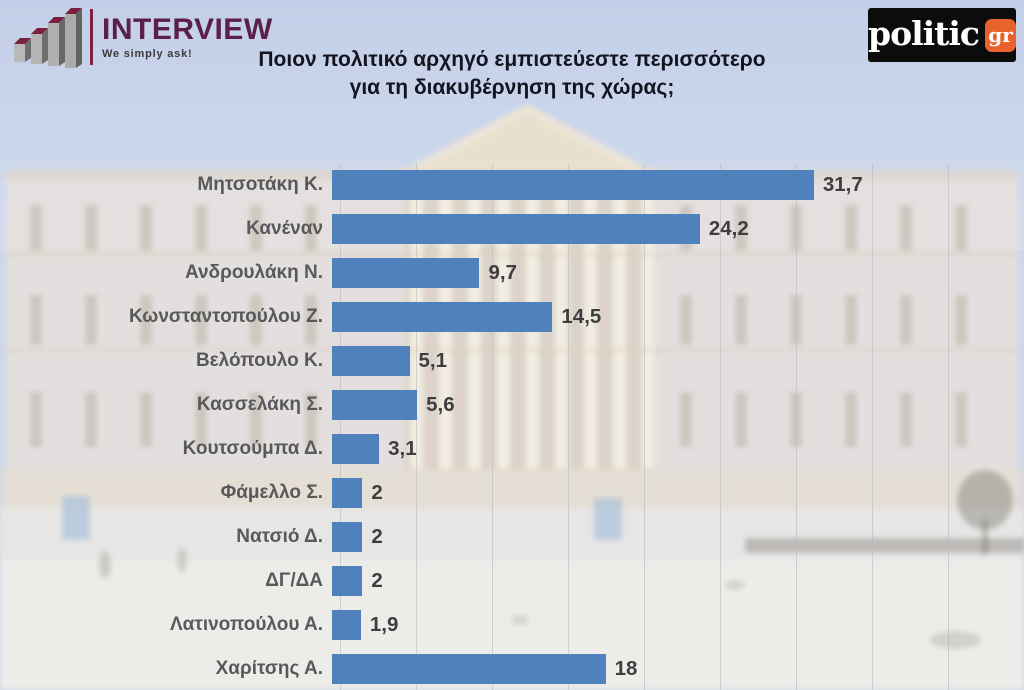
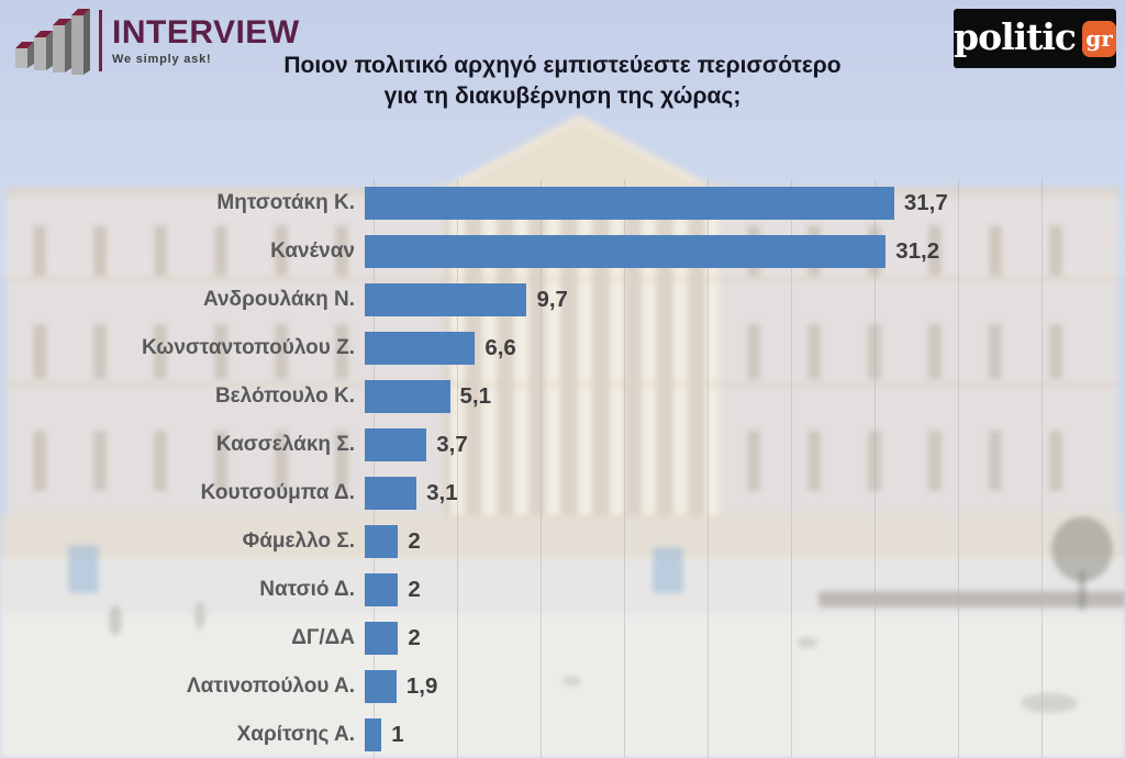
Κανέναν: 24,2 -> 31,2
Κωνσταντοπούλου Ζ.: 14,5 -> 6,6
Κασσελάκη Σ.: 5,6 -> 3,7
Χαρίτσης Α.: 18 -> 1
